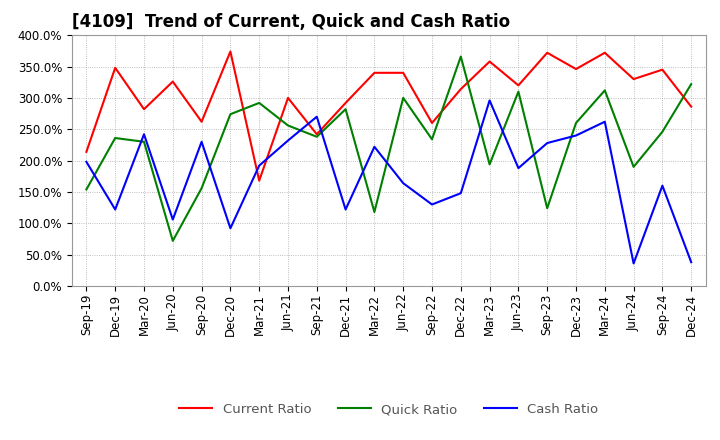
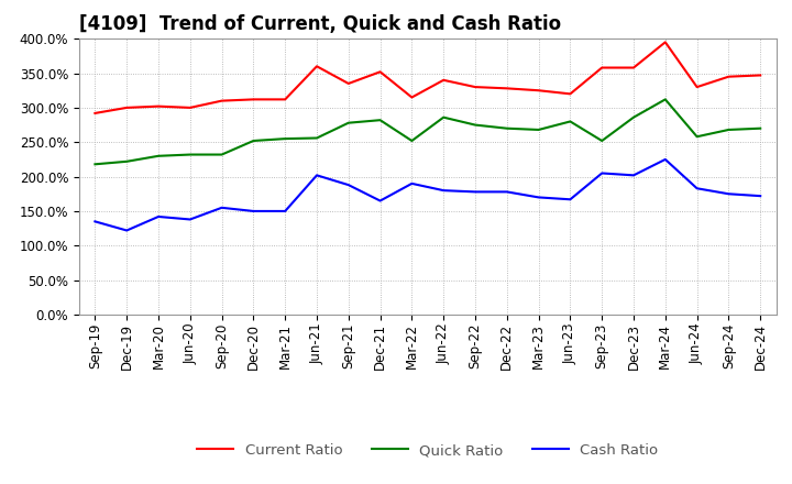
Current Ratio/Sep-19: 214% -> 292%
Quick Ratio/Sep-19: 154% -> 218%
Cash Ratio/Sep-19: 198% -> 135%
Current Ratio/Dec-19: 348% -> 300%
Quick Ratio/Dec-19: 236% -> 222%
Current Ratio/Mar-20: 282% -> 302%
Cash Ratio/Mar-20: 242% -> 142%
Current Ratio/Jun-20: 326% -> 300%
Quick Ratio/Jun-20: 72% -> 232%
Cash Ratio/Jun-20: 106% -> 138%
Current Ratio/Sep-20: 262% -> 310%
Quick Ratio/Sep-20: 156% -> 232%
Cash Ratio/Sep-20: 230% -> 155%
Current Ratio/Dec-20: 374% -> 312%
Quick Ratio/Dec-20: 274% -> 252%
Cash Ratio/Dec-20: 92% -> 150%
Current Ratio/Mar-21: 168% -> 312%
Quick Ratio/Mar-21: 292% -> 255%
Cash Ratio/Mar-21: 192% -> 150%
Current Ratio/Jun-21: 300% -> 360%
Cash Ratio/Jun-21: 232% -> 202%
Current Ratio/Sep-21: 242% -> 335%
Quick Ratio/Sep-21: 238% -> 278%
Cash Ratio/Sep-21: 270% -> 188%
Current Ratio/Dec-21: 292% -> 352%
Cash Ratio/Dec-21: 122% -> 165%
Current Ratio/Mar-22: 340% -> 315%
Quick Ratio/Mar-22: 118% -> 252%
Cash Ratio/Mar-22: 222% -> 190%
Quick Ratio/Jun-22: 300% -> 286%
Cash Ratio/Jun-22: 164% -> 180%
Current Ratio/Sep-22: 260% -> 330%
Quick Ratio/Sep-22: 234% -> 275%
Cash Ratio/Sep-22: 130% -> 178%
Current Ratio/Dec-22: 314% -> 328%
Quick Ratio/Dec-22: 366% -> 270%
Cash Ratio/Dec-22: 148% -> 178%
Current Ratio/Mar-23: 358% -> 325%
Quick Ratio/Mar-23: 194% -> 268%
Cash Ratio/Mar-23: 296% -> 170%
Quick Ratio/Jun-23: 310% -> 280%
Cash Ratio/Jun-23: 188% -> 167%
Current Ratio/Sep-23: 372% -> 358%
Quick Ratio/Sep-23: 124% -> 252%
Cash Ratio/Sep-23: 228% -> 205%
Current Ratio/Dec-23: 346% -> 358%
Quick Ratio/Dec-23: 260% -> 286%
Cash Ratio/Dec-23: 240% -> 202%
Current Ratio/Mar-24: 372% -> 395%
Cash Ratio/Mar-24: 262% -> 225%
Quick Ratio/Jun-24: 190% -> 258%
Cash Ratio/Jun-24: 36% -> 183%
Quick Ratio/Sep-24: 246% -> 268%
Cash Ratio/Sep-24: 160% -> 175%
Current Ratio/Dec-24: 286% -> 347%
Quick Ratio/Dec-24: 322% -> 270%
Cash Ratio/Dec-24: 38% -> 172%
